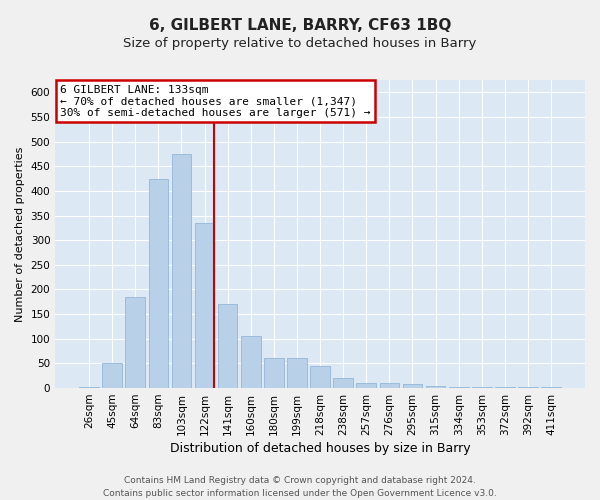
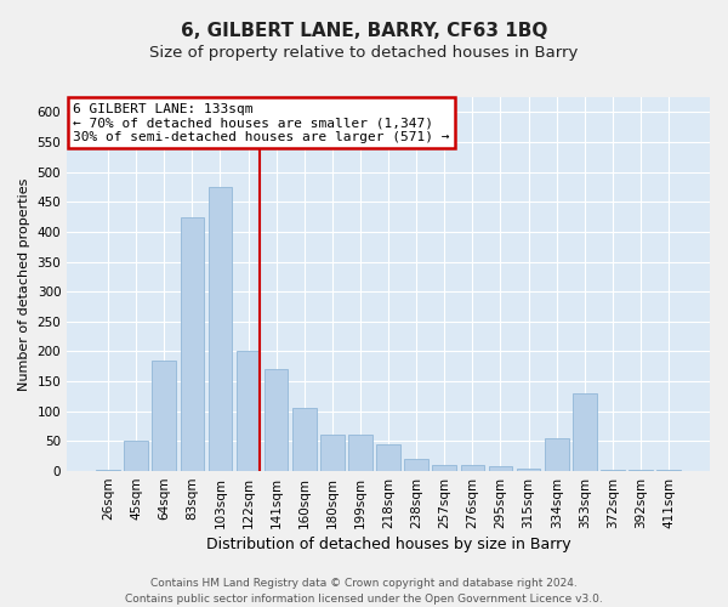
122sqm: 335 -> 200
334sqm: 3 -> 55
353sqm: 2 -> 130
